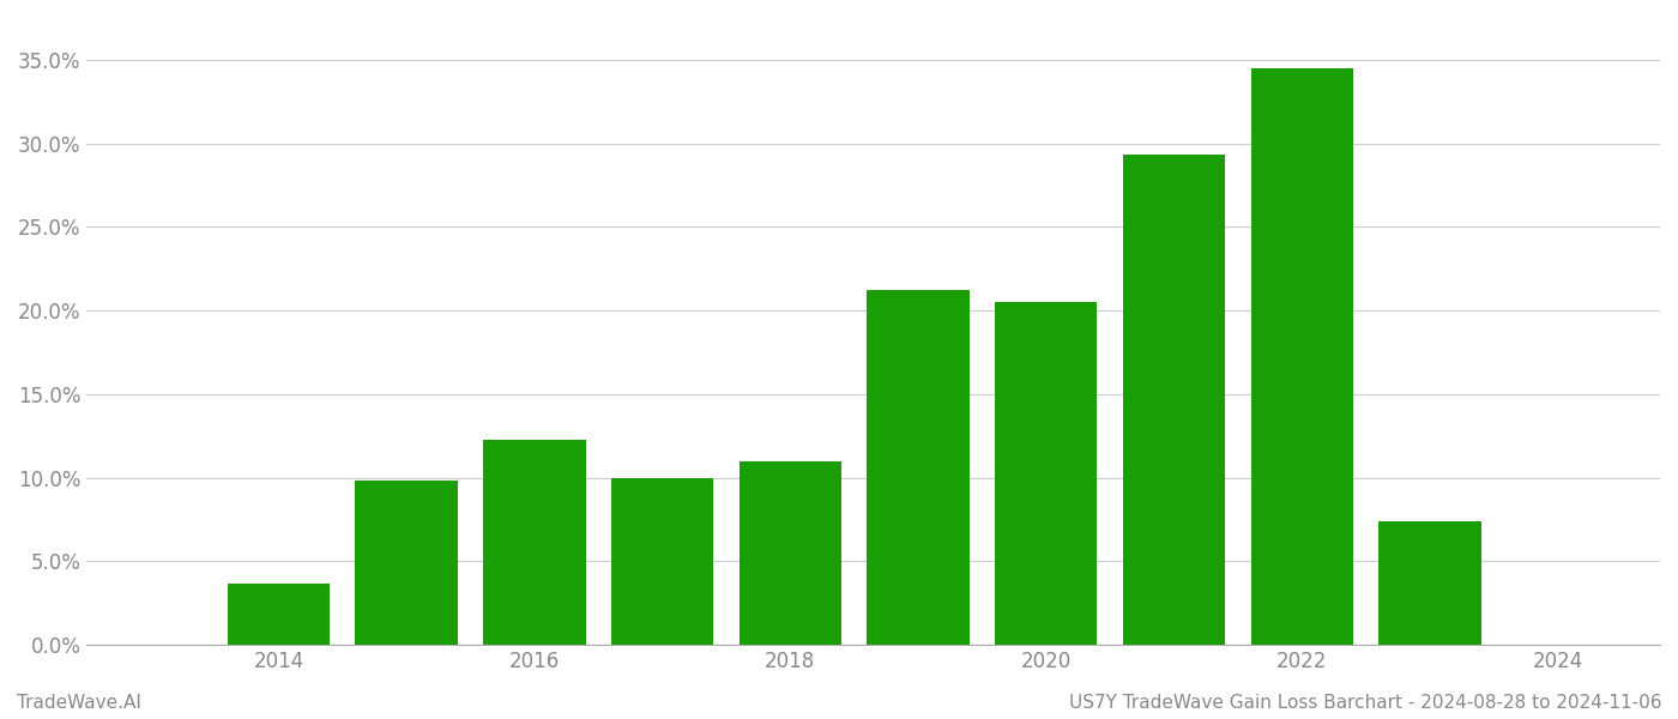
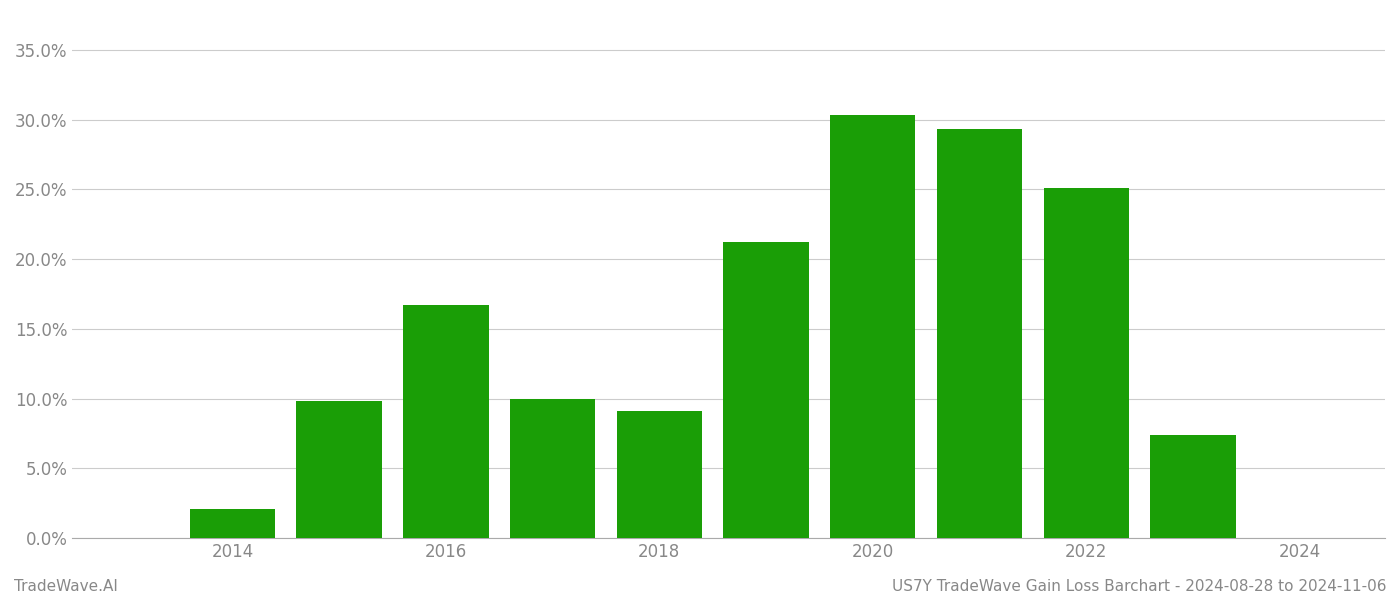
2014: 3.7% -> 2.1%
2016: 12.3% -> 16.7%
2018: 11.0% -> 9.1%
2020: 20.5% -> 30.3%
2022: 34.5% -> 25.1%
